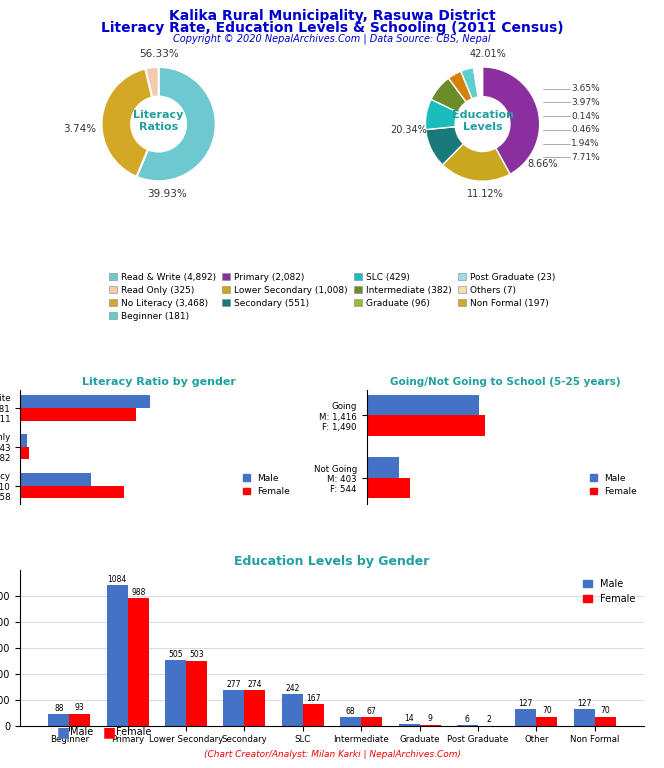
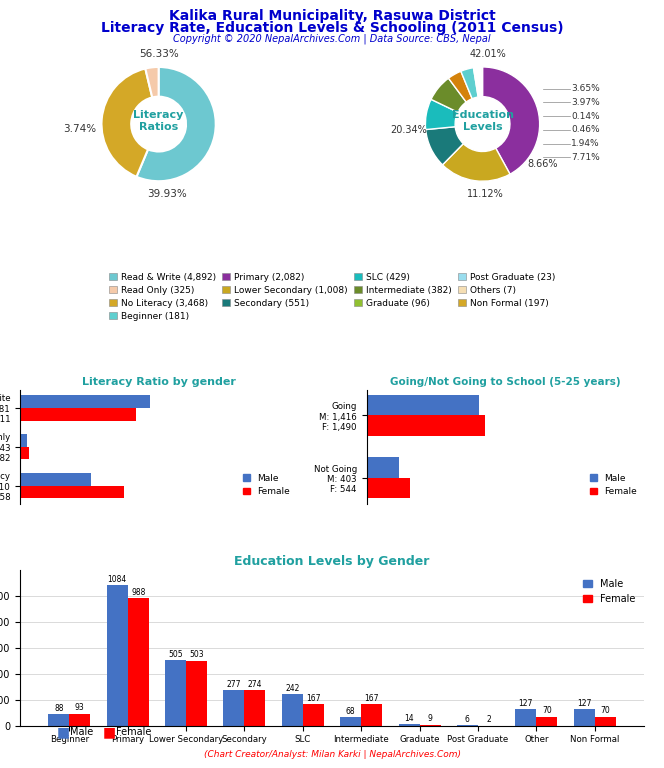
Education Levels by Gender/Female/Intermediate: 67 -> 167
